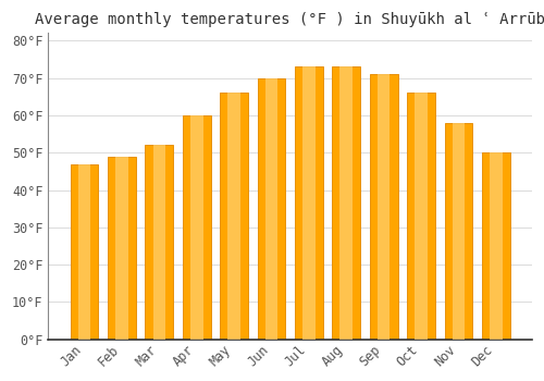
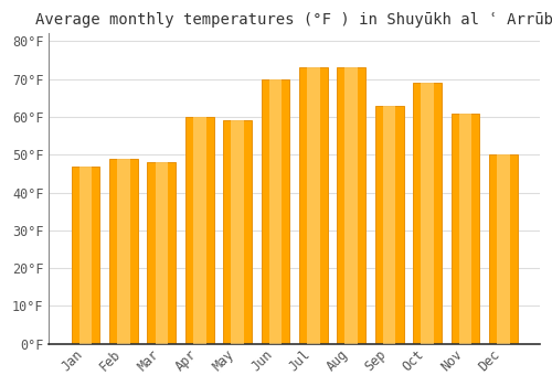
Mar: 52°F -> 48°F
May: 66°F -> 59°F
Sep: 71°F -> 63°F
Oct: 66°F -> 69°F
Nov: 58°F -> 61°F
